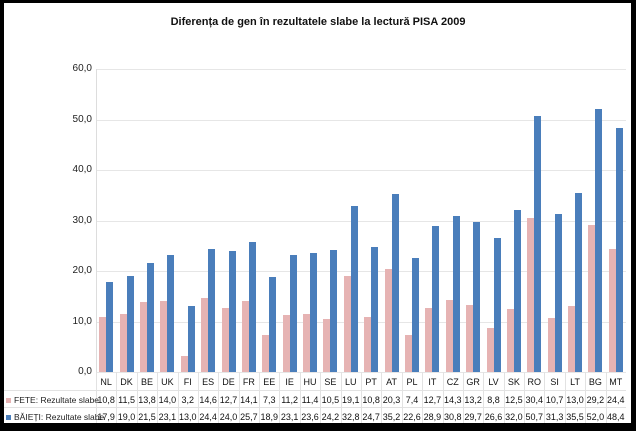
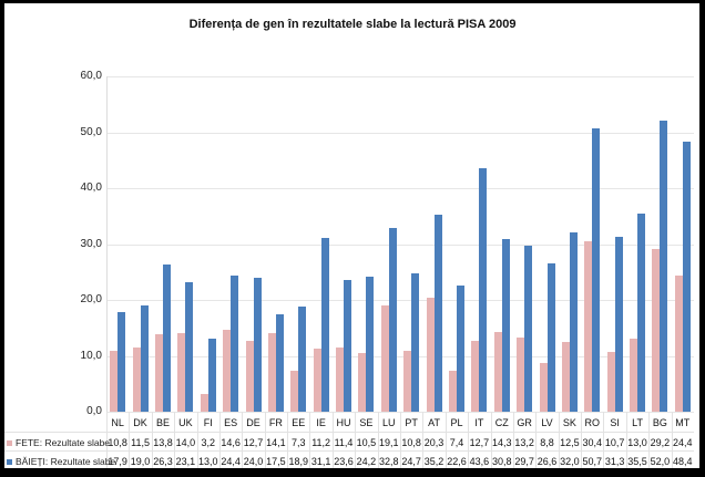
BĂIEȚI: Rezultate slabe/BE: 21,5 -> 26,3
BĂIEȚI: Rezultate slabe/FR: 25,7 -> 17,5
BĂIEȚI: Rezultate slabe/IE: 23,1 -> 31,1
BĂIEȚI: Rezultate slabe/IT: 28,9 -> 43,6
